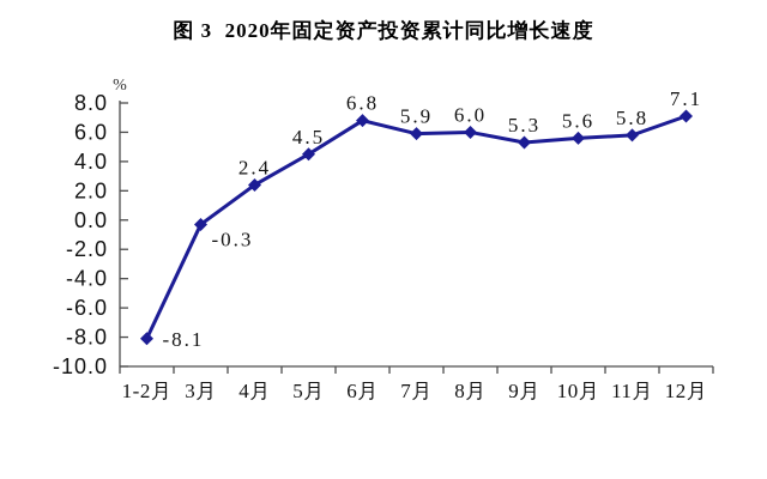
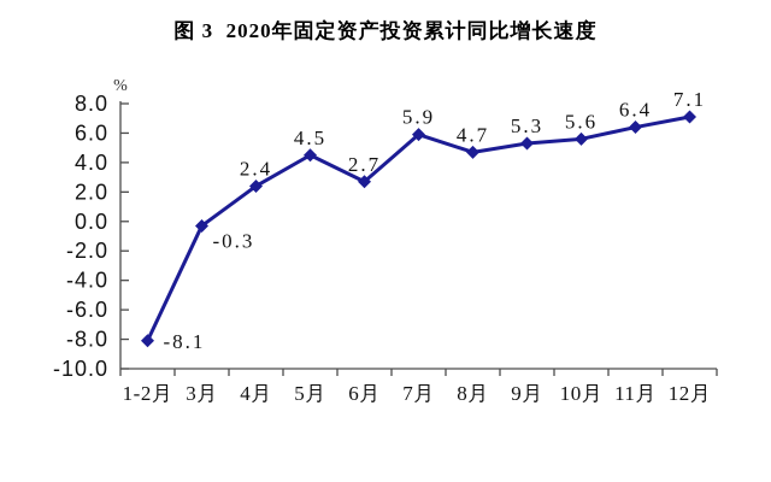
6月: 6.8 -> 2.7
8月: 6.0 -> 4.7
11月: 5.8 -> 6.4
